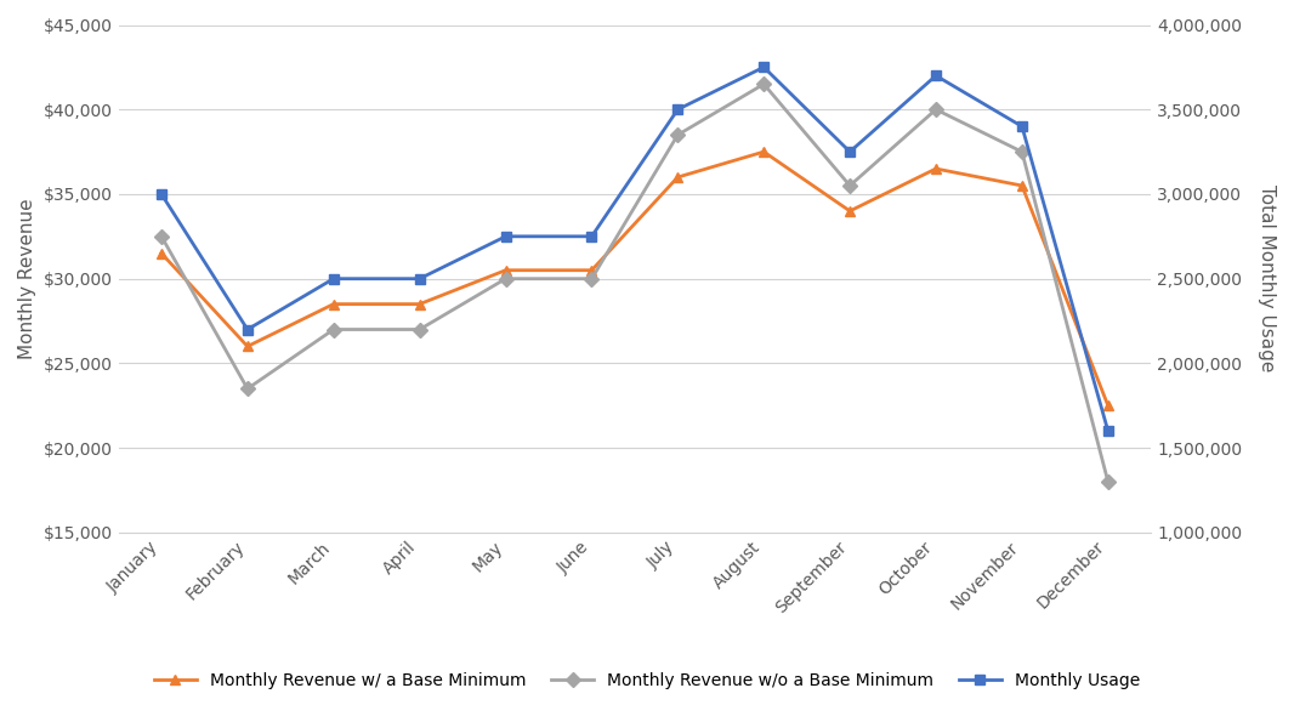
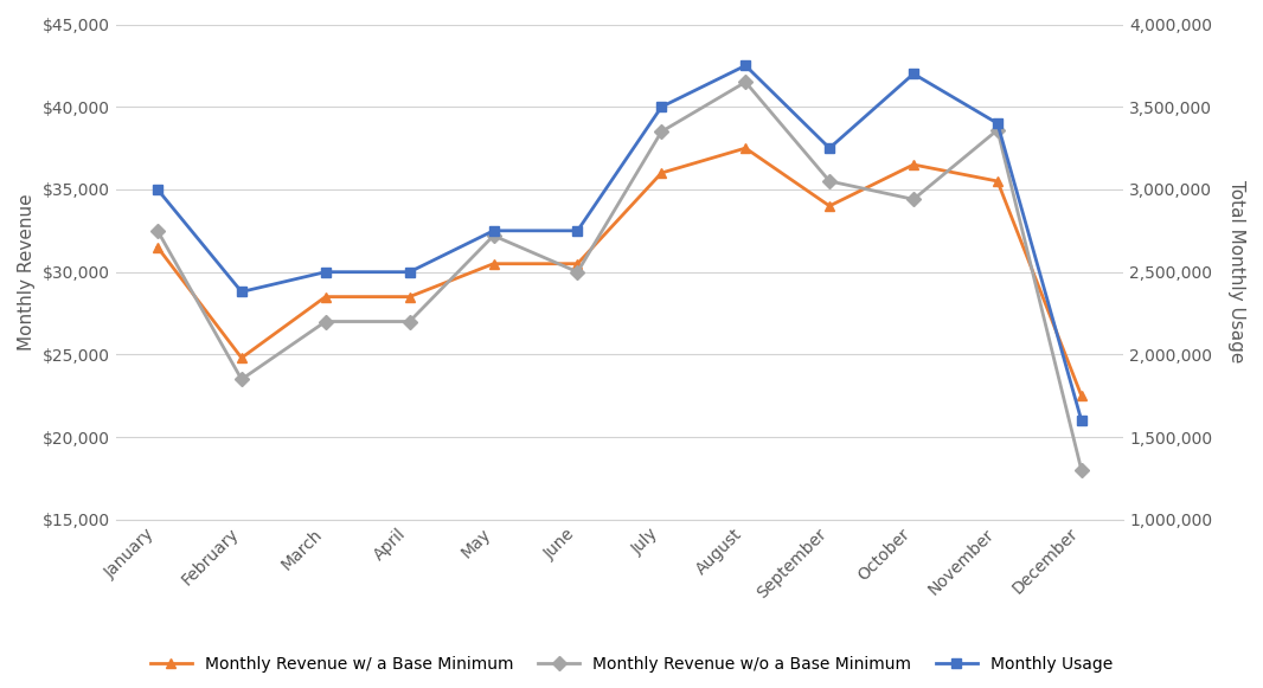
Monthly Revenue w/ a Base Minimum/February: $26,000 -> $24,800
Monthly Usage/February: 2,200,000 -> 2,380,000
Monthly Revenue w/o a Base Minimum/May: $30,000 -> $32,200
Monthly Revenue w/o a Base Minimum/October: $40,000 -> $34,400
Monthly Revenue w/o a Base Minimum/November: $37,500 -> $38,600
